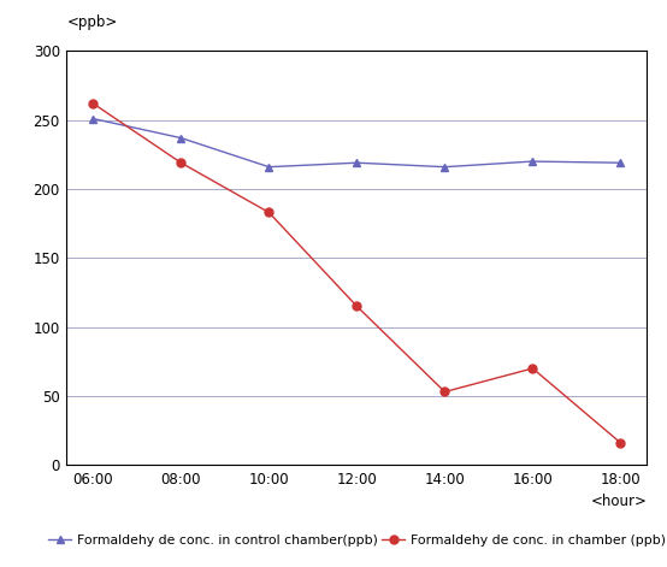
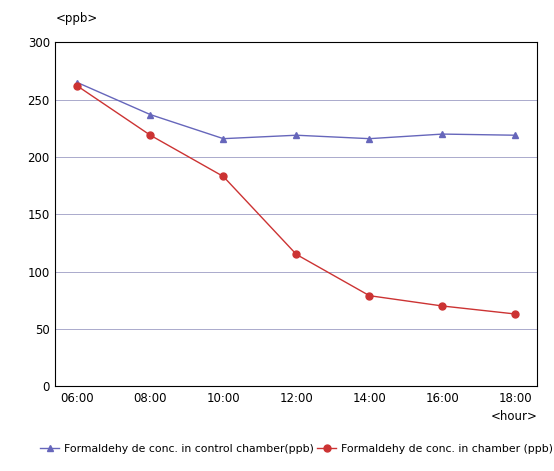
Formaldehy de conc. in control chamber(ppb)/06:00: 251 -> 265
Formaldehy de conc. in chamber (ppb)/14:00: 53 -> 79
Formaldehy de conc. in chamber (ppb)/18:00: 16 -> 63
